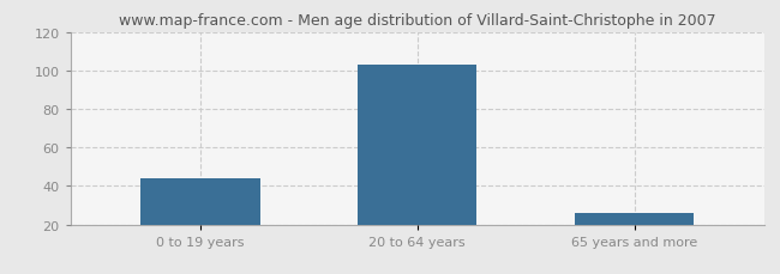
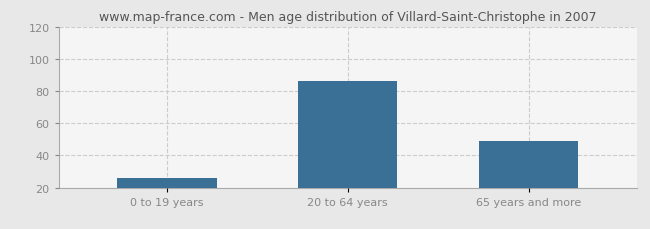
0 to 19 years: 44 -> 26
20 to 64 years: 103 -> 86
65 years and more: 26 -> 49
